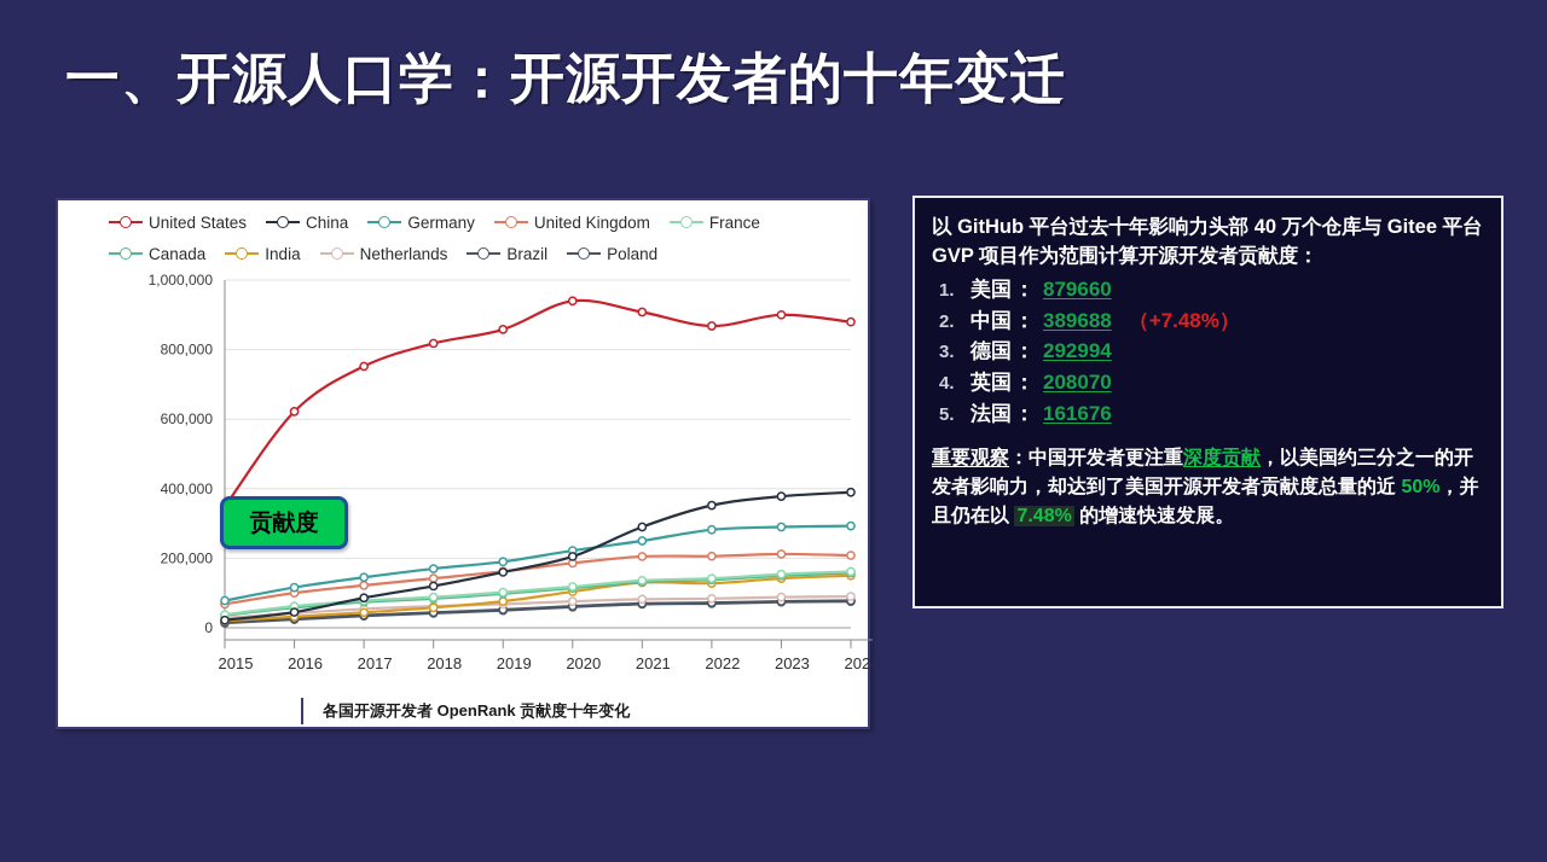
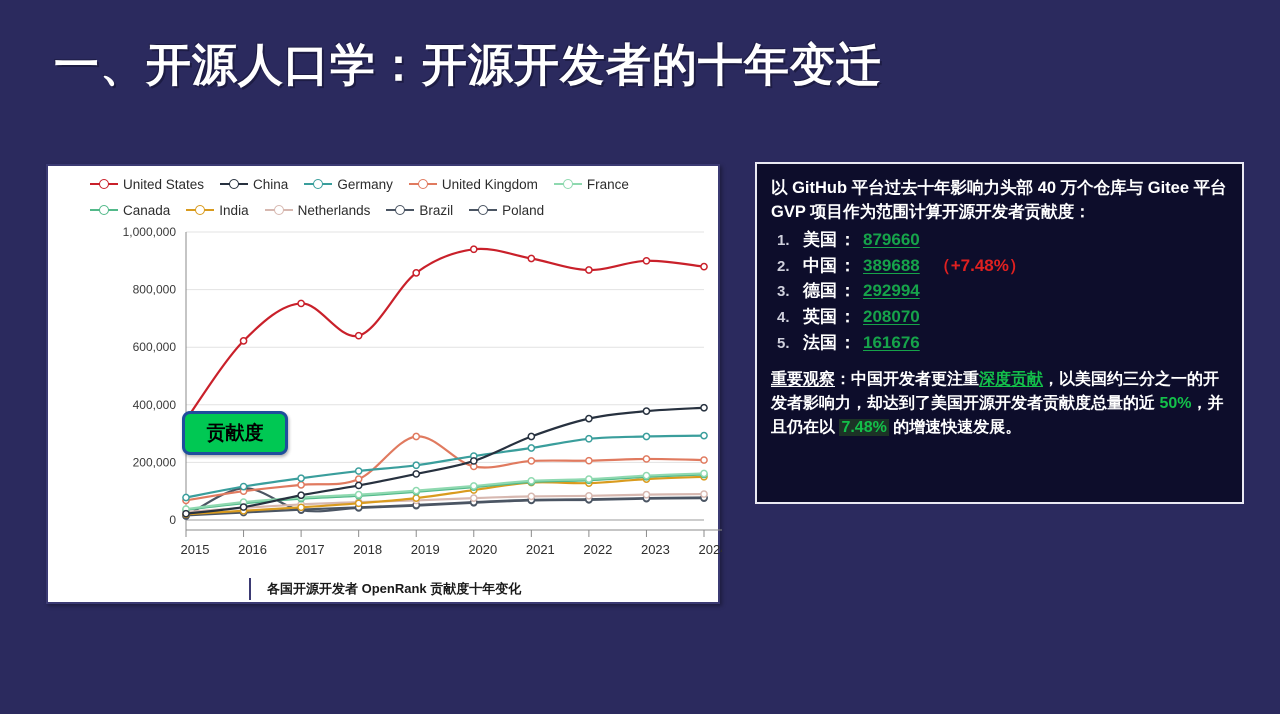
Poland/2016: 20000 -> 110000
United States/2018: 820000 -> 640000
United Kingdom/2019: 160000 -> 290000
